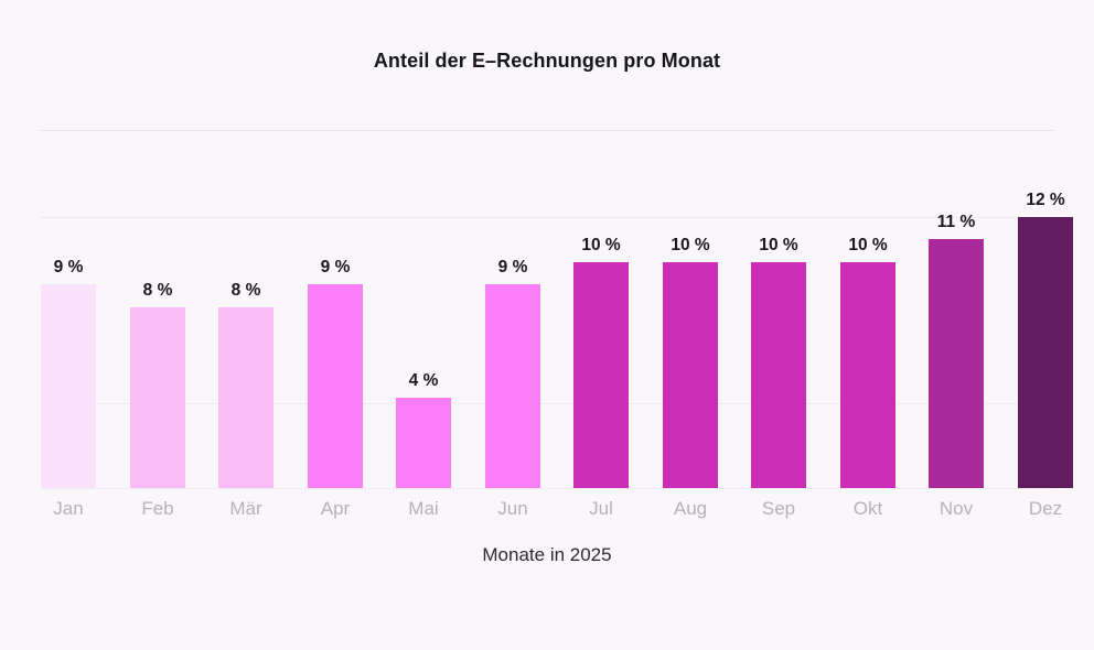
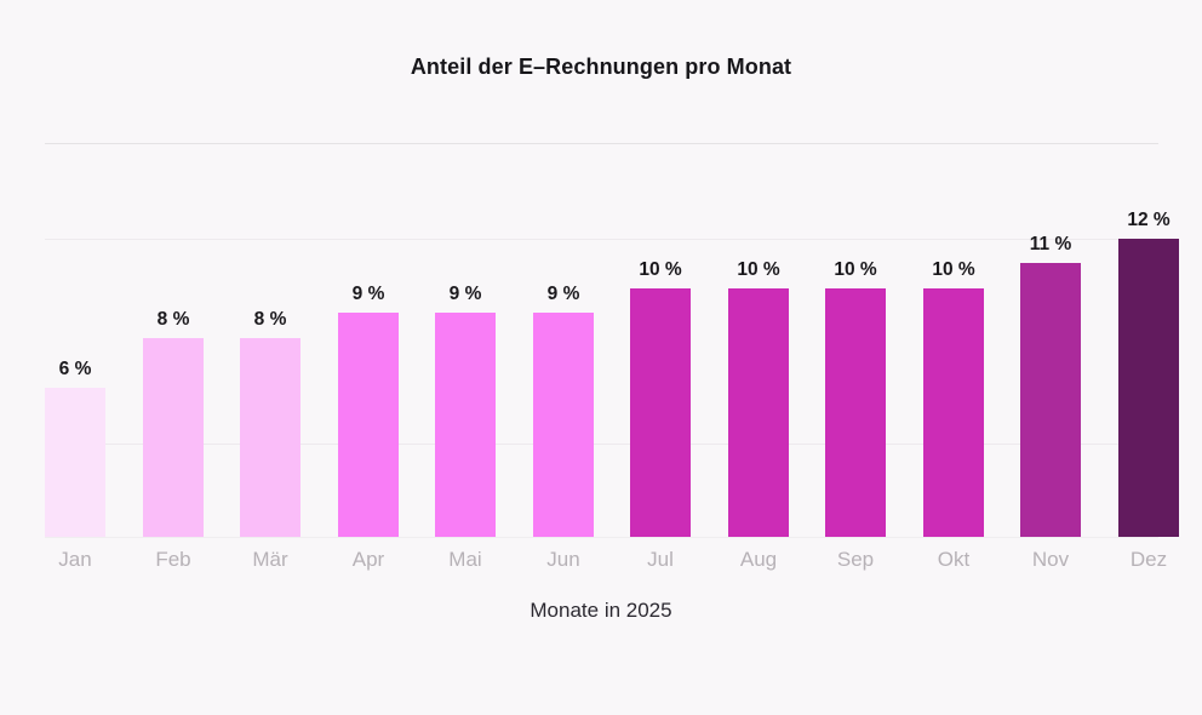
Jan: 9 -> 6
Mai: 4 -> 9
